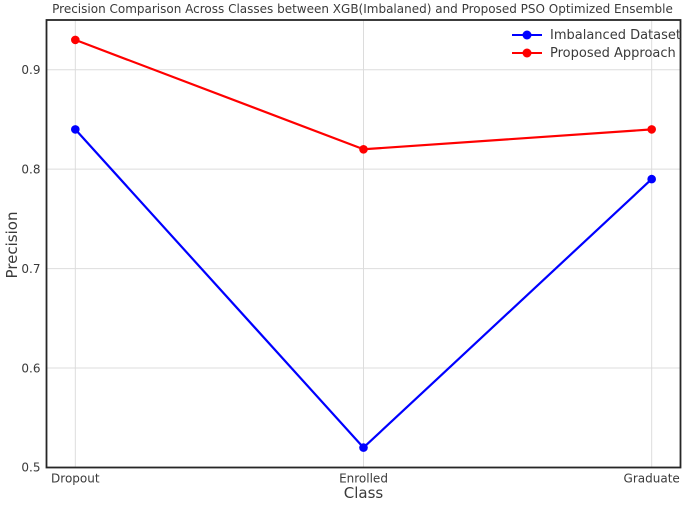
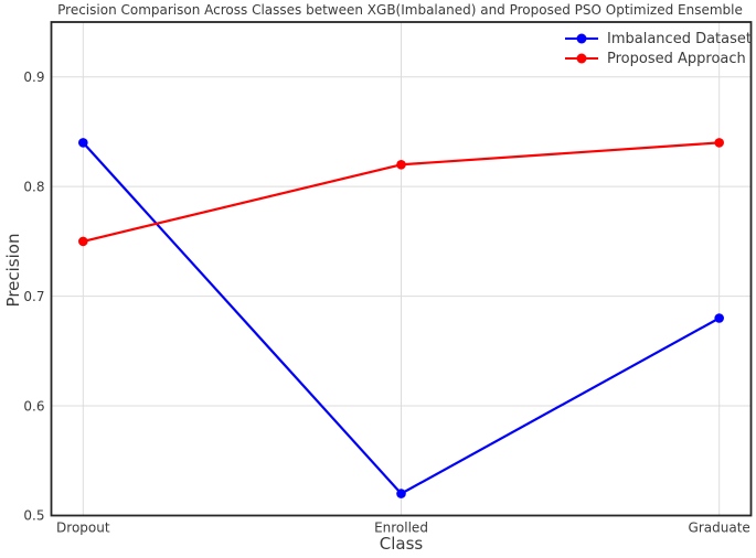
Proposed Approach/Dropout: 0.93 -> 0.75
Imbalanced Dataset/Graduate: 0.79 -> 0.68
